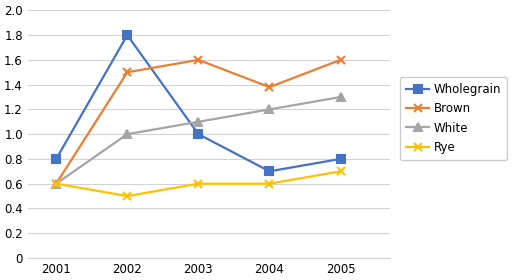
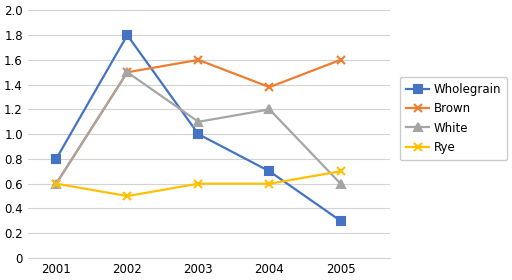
White/2002: 1.0 -> 1.5
Wholegrain/2005: 0.8 -> 0.3
White/2005: 1.3 -> 0.6
